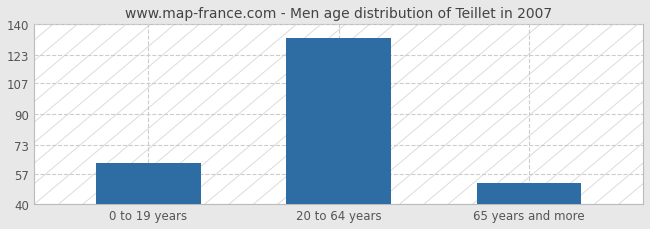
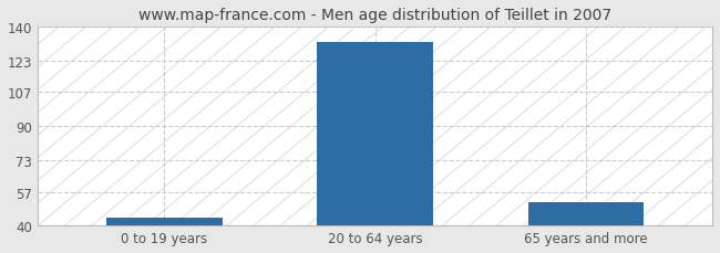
0 to 19 years: 63 -> 44
